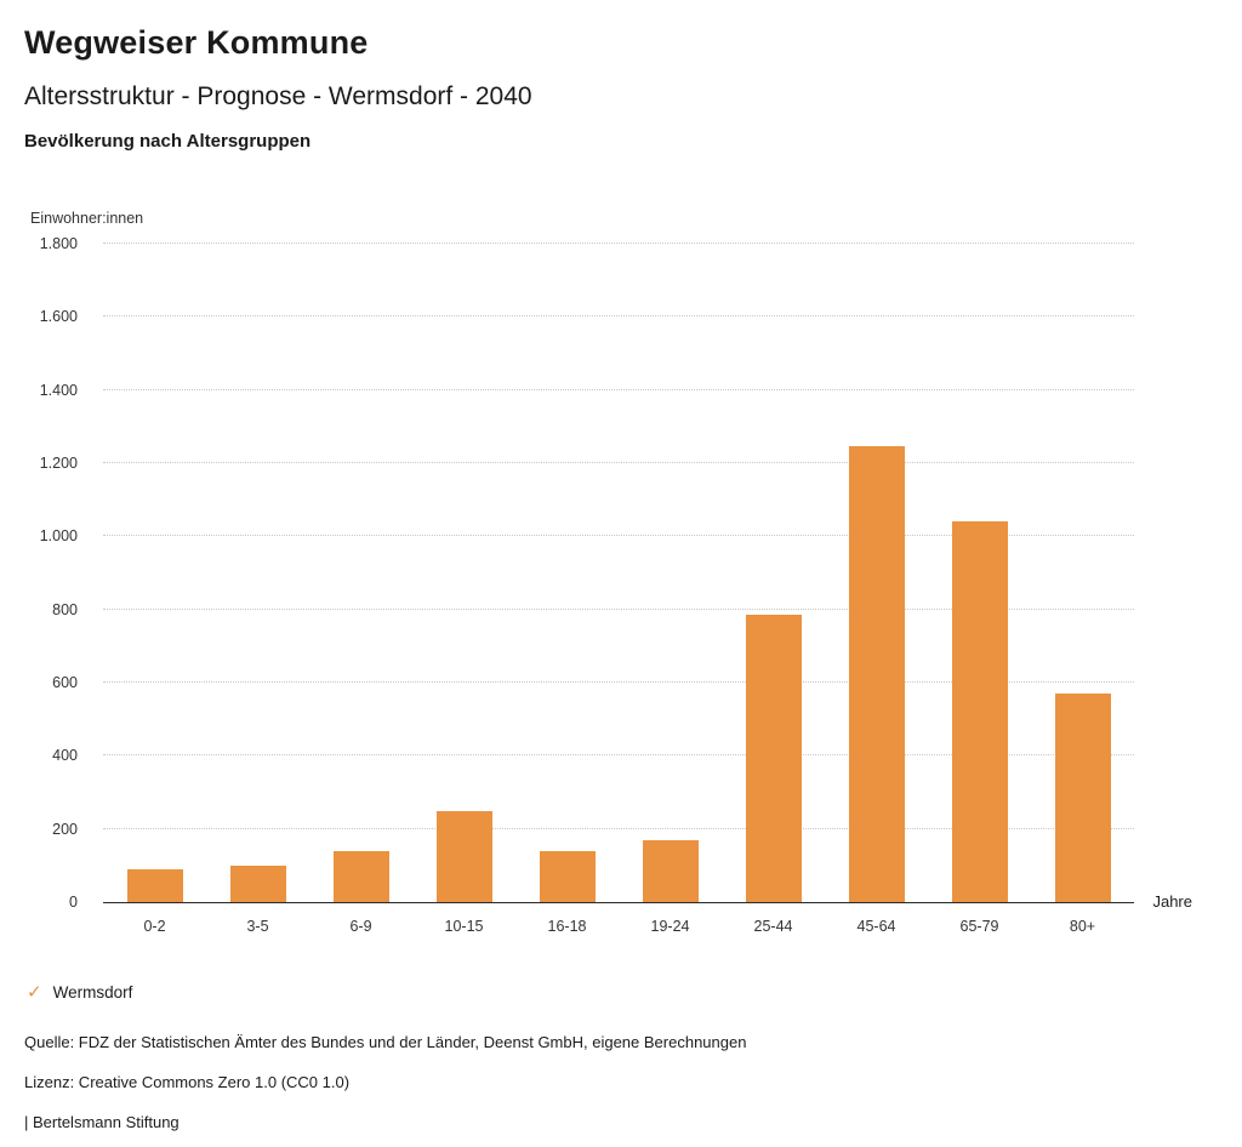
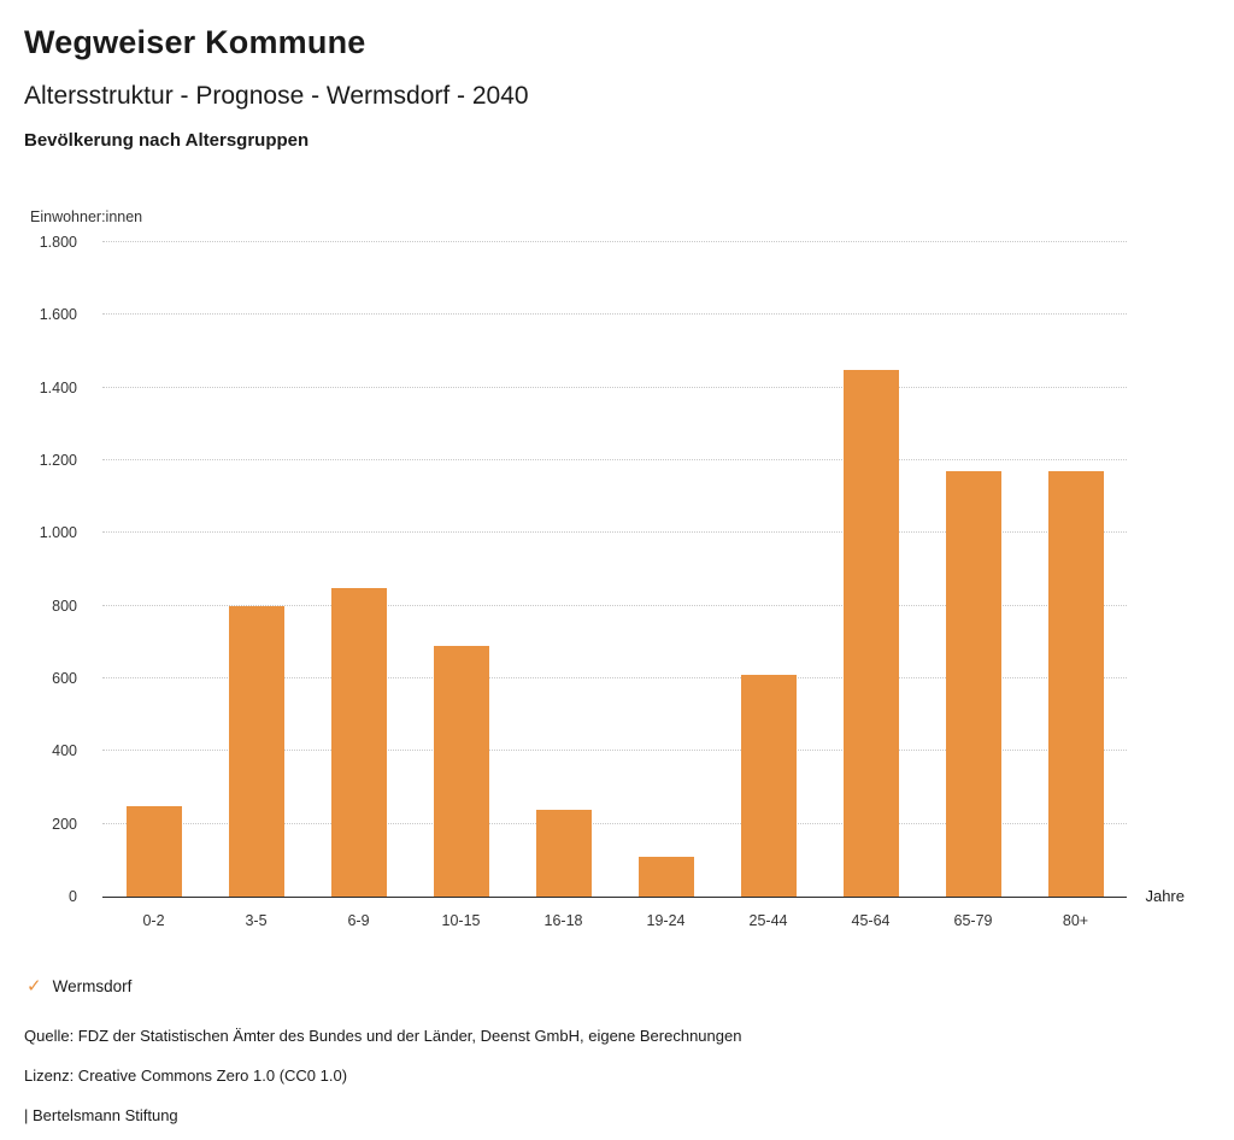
0-2: 90 -> 250
3-5: 100 -> 800
6-9: 140 -> 850
10-15: 250 -> 690
16-18: 140 -> 240
19-24: 170 -> 110
25-44: 780 -> 610
45-64: 1240 -> 1450
65-79: 1040 -> 1170
80+: 570 -> 1170
